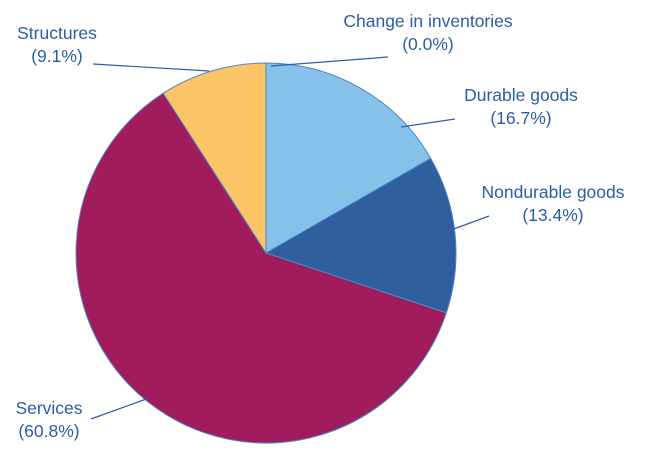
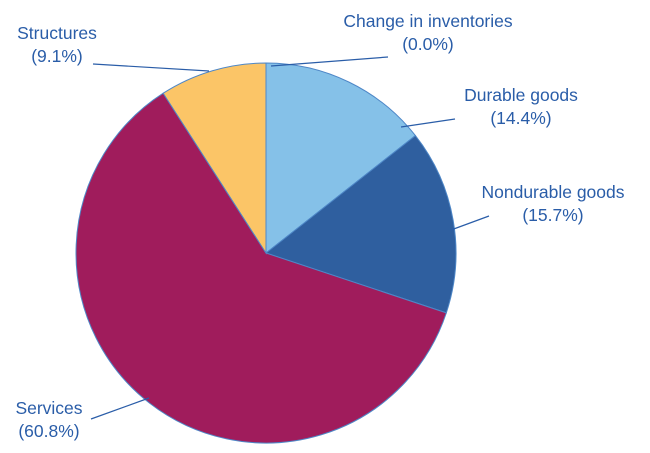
Durable goods: 16.7% -> 14.4%
Nondurable goods: 13.4% -> 15.7%
